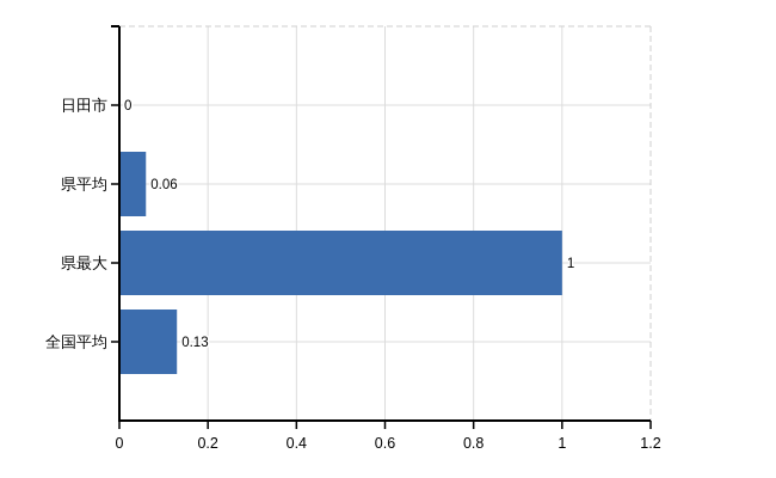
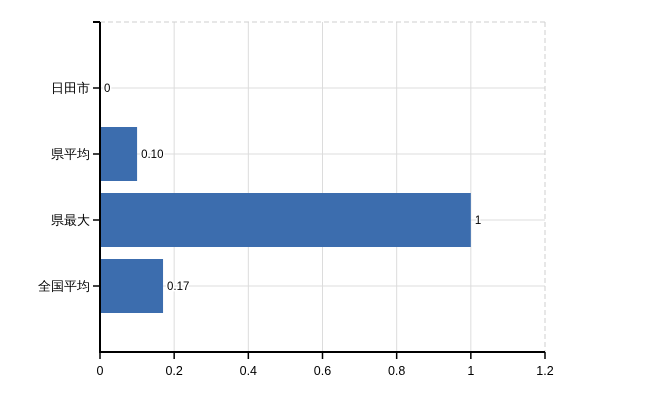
県平均: 0.06 -> 0.10
全国平均: 0.13 -> 0.17
